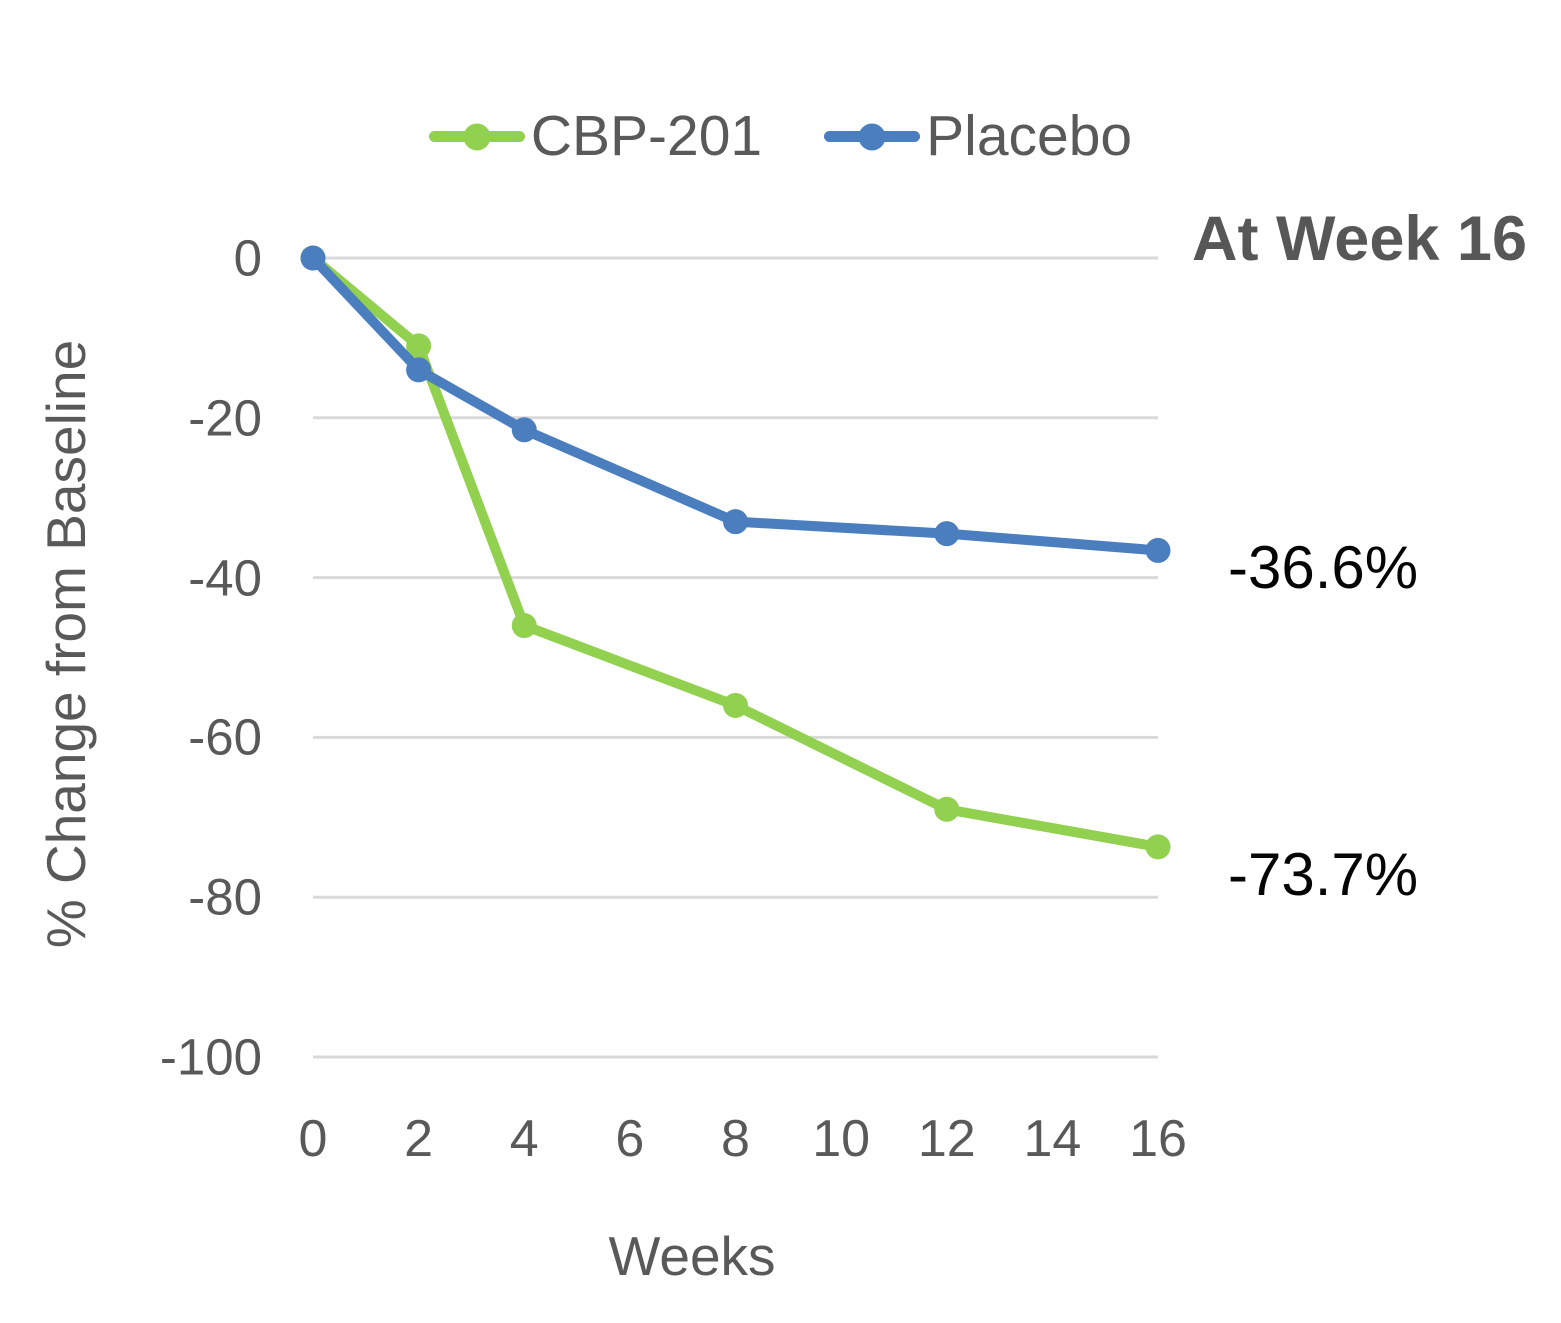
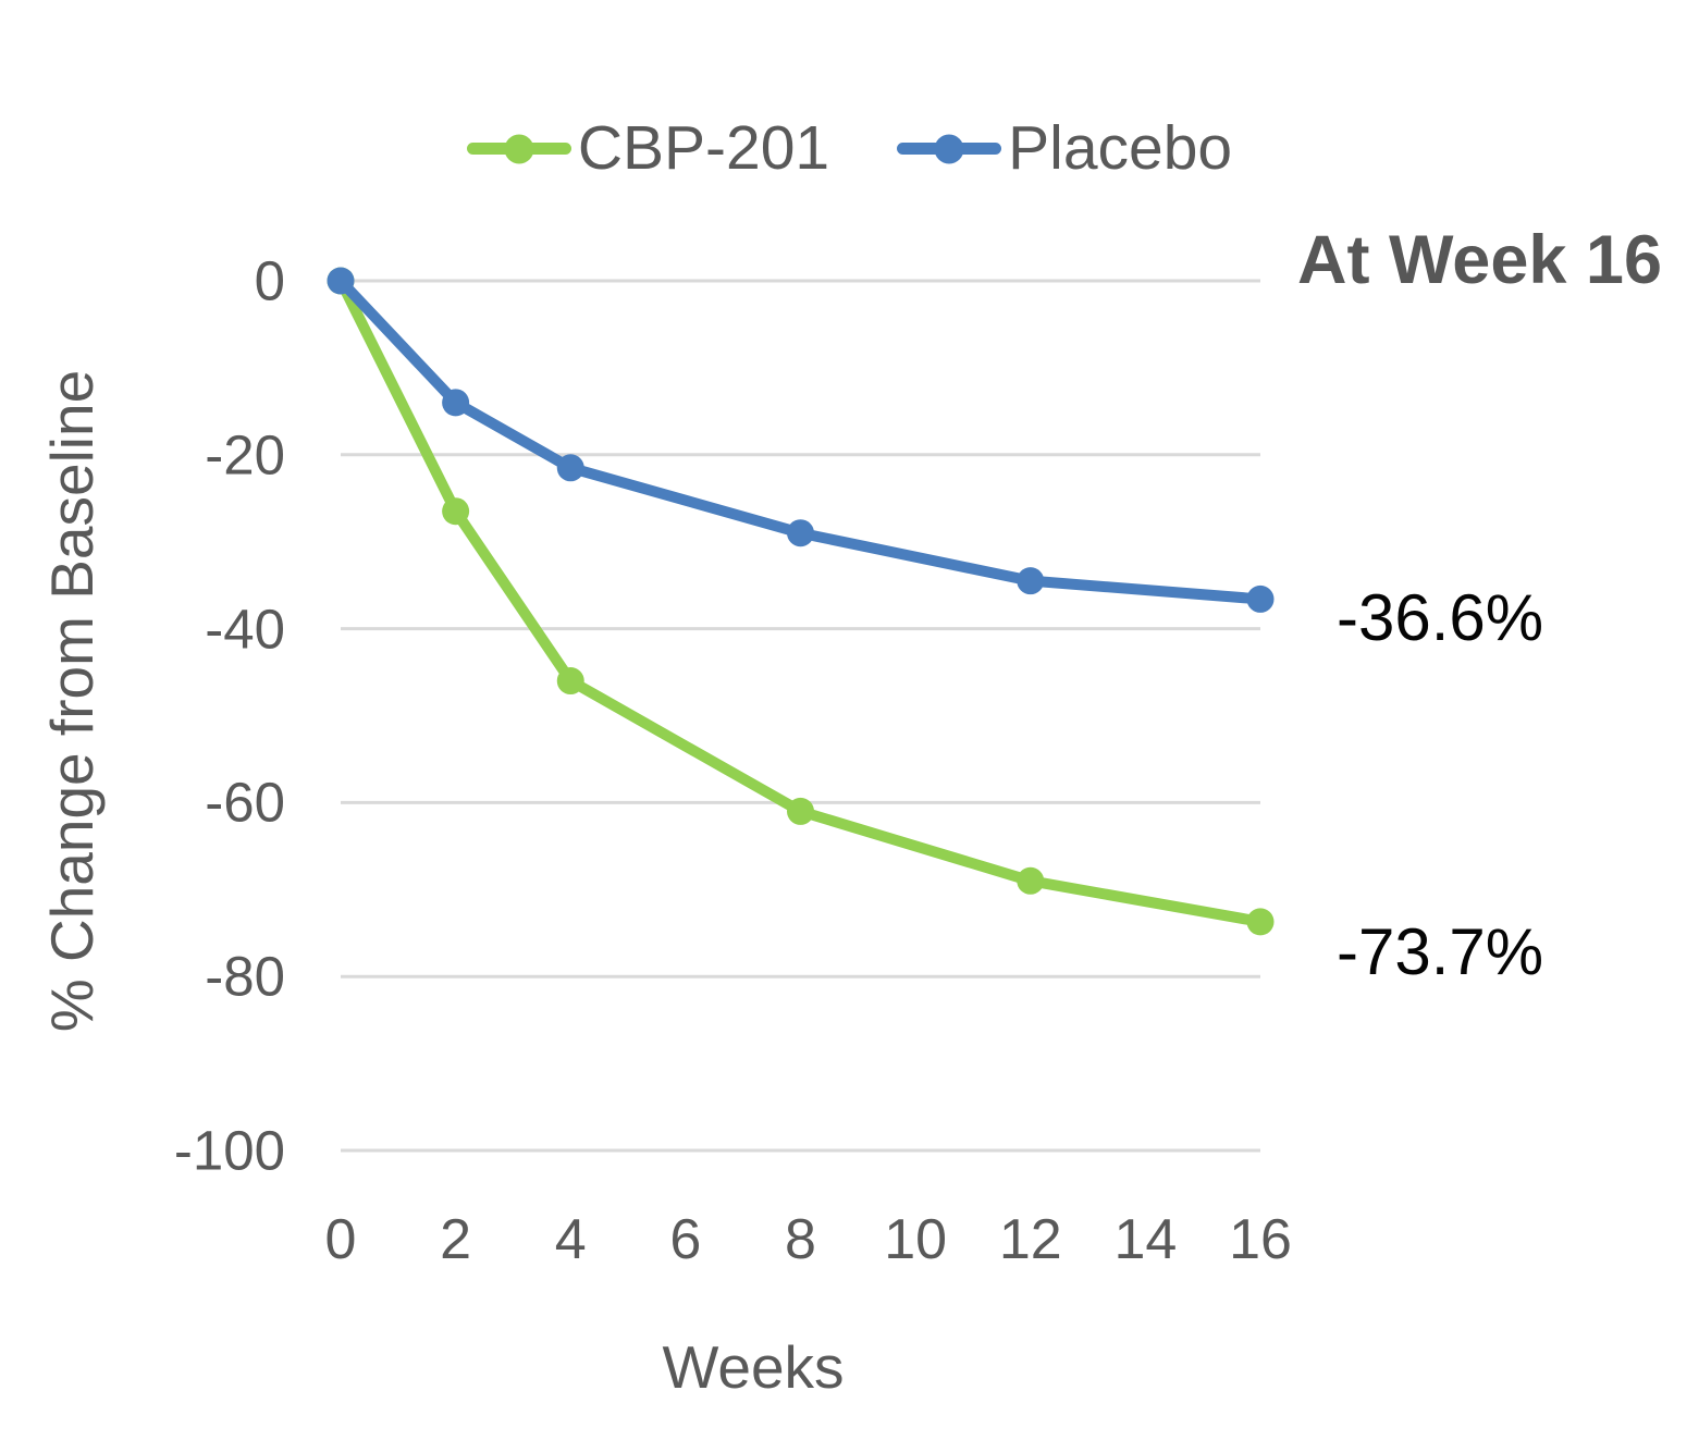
CBP-201/2: -11 -> -26
CBP-201/8: -56 -> -61
Placebo/8: -33 -> -29
